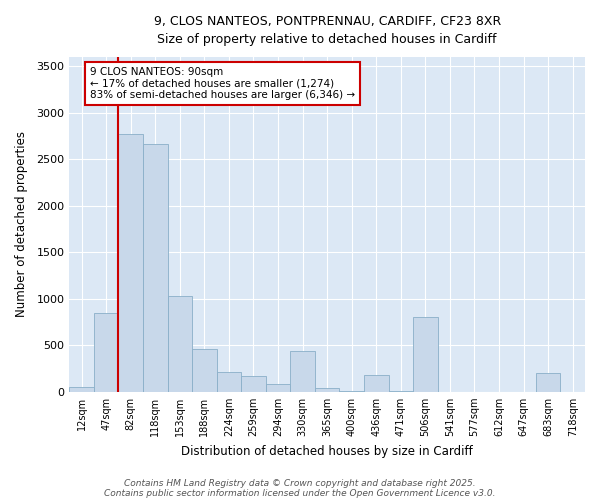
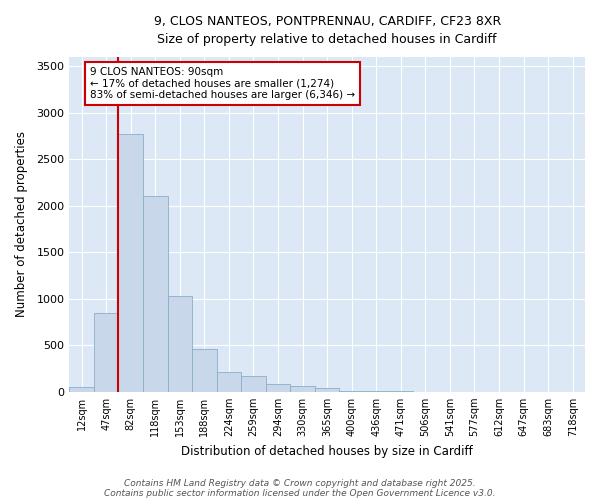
118sqm: 2660 -> 2100
330sqm: 440 -> 60
436sqm: 180 -> 10
506sqm: 800 -> 0
683sqm: 200 -> 0
